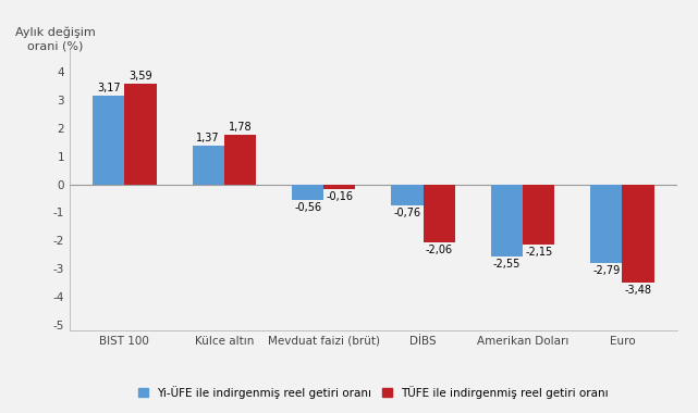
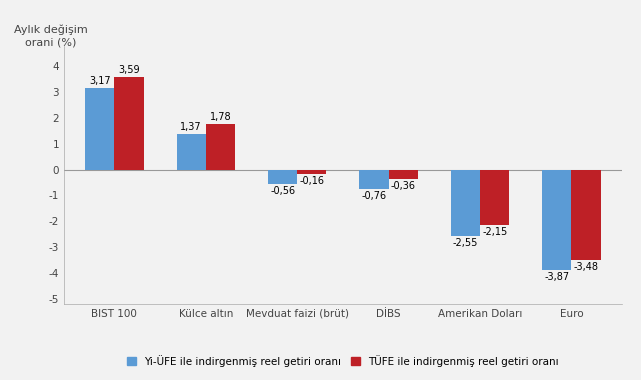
TÜFE ile indirgenmiş reel getiri oranı/DİBS: -2,06 -> -0,36
Yi-ÜFE ile indirgenmiş reel getiri oranı/Euro: -2,79 -> -3,87
